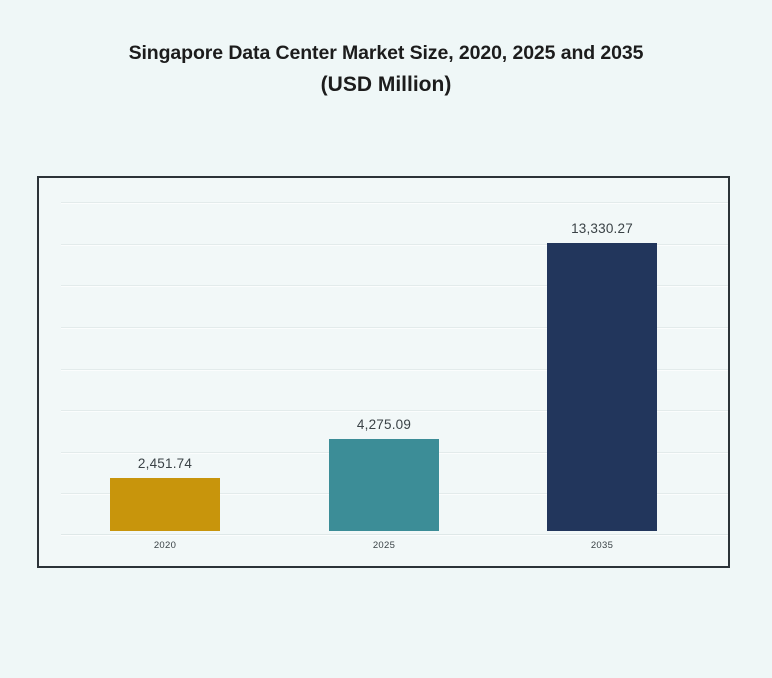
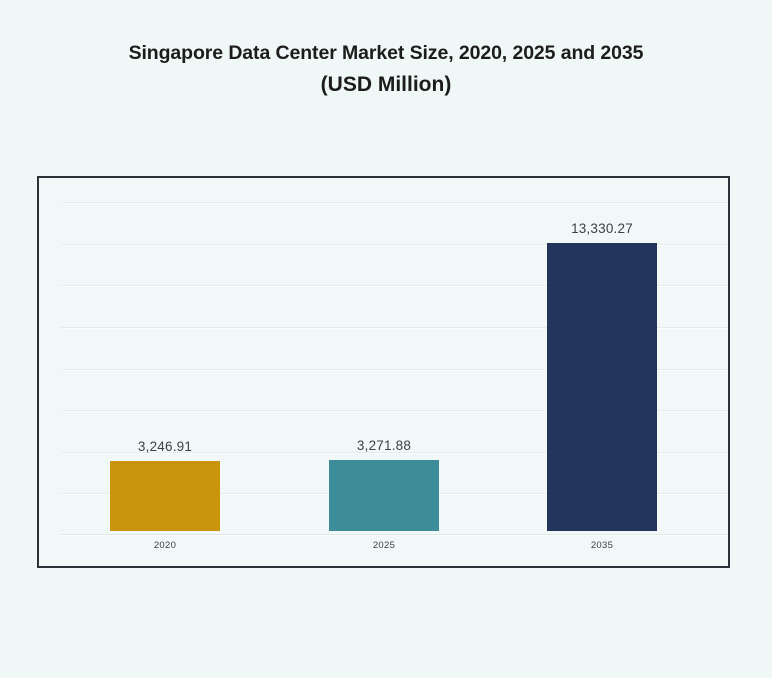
2020: 2,451.74 -> 3,246.91
2025: 4,275.09 -> 3,271.88
